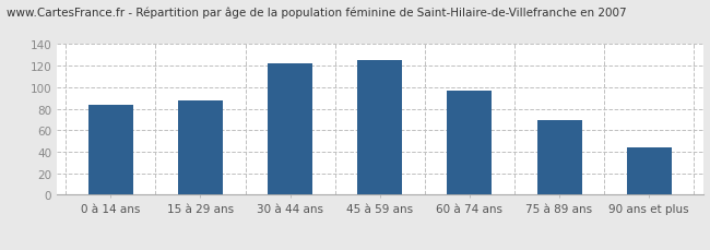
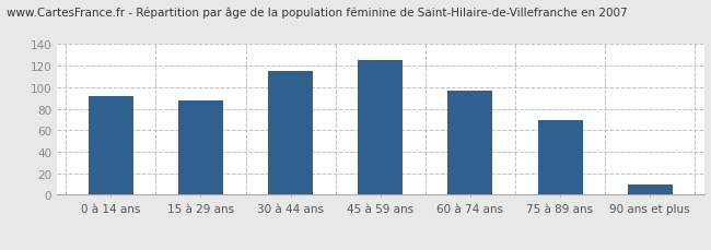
0 à 14 ans: 84 -> 92
30 à 44 ans: 122 -> 115
90 ans et plus: 44 -> 10
